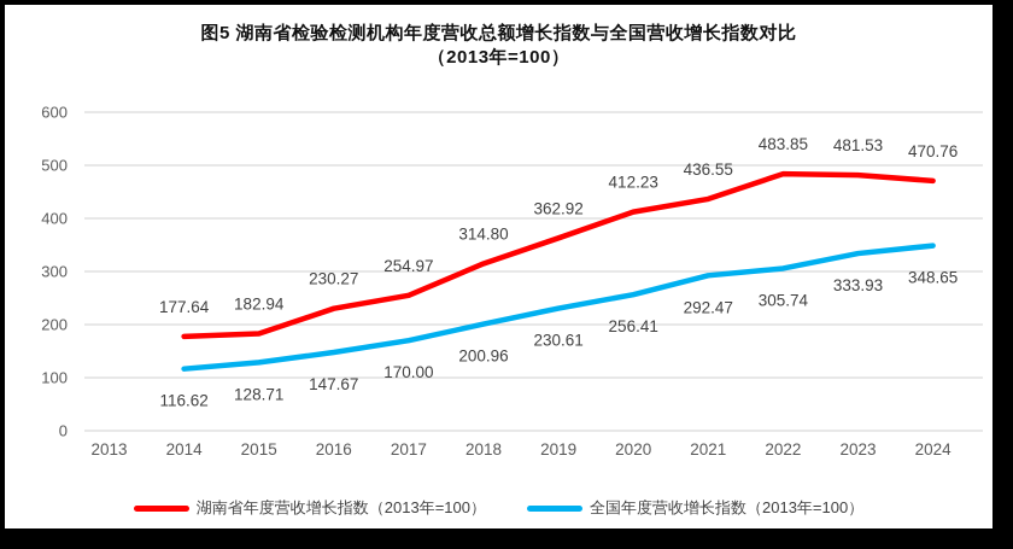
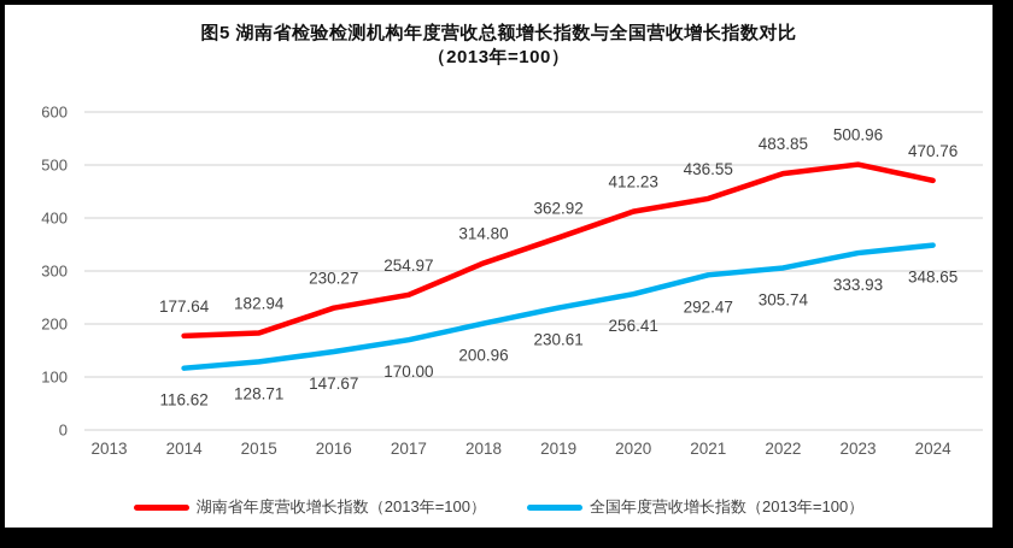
湖南省年度营收增长指数（2013年=100）/2023: 481.53 -> 500.96
